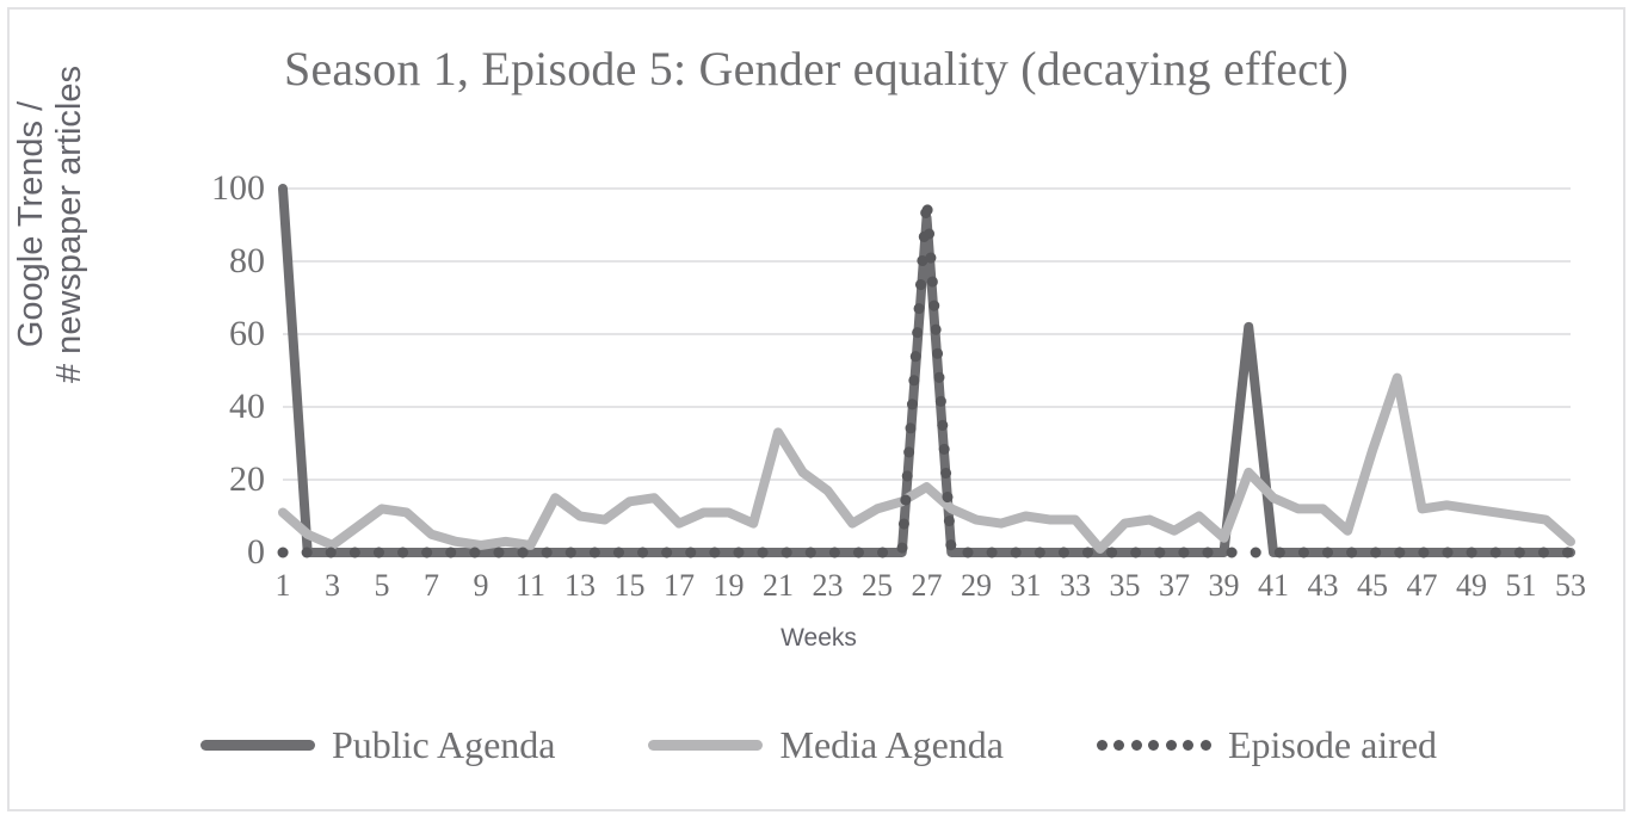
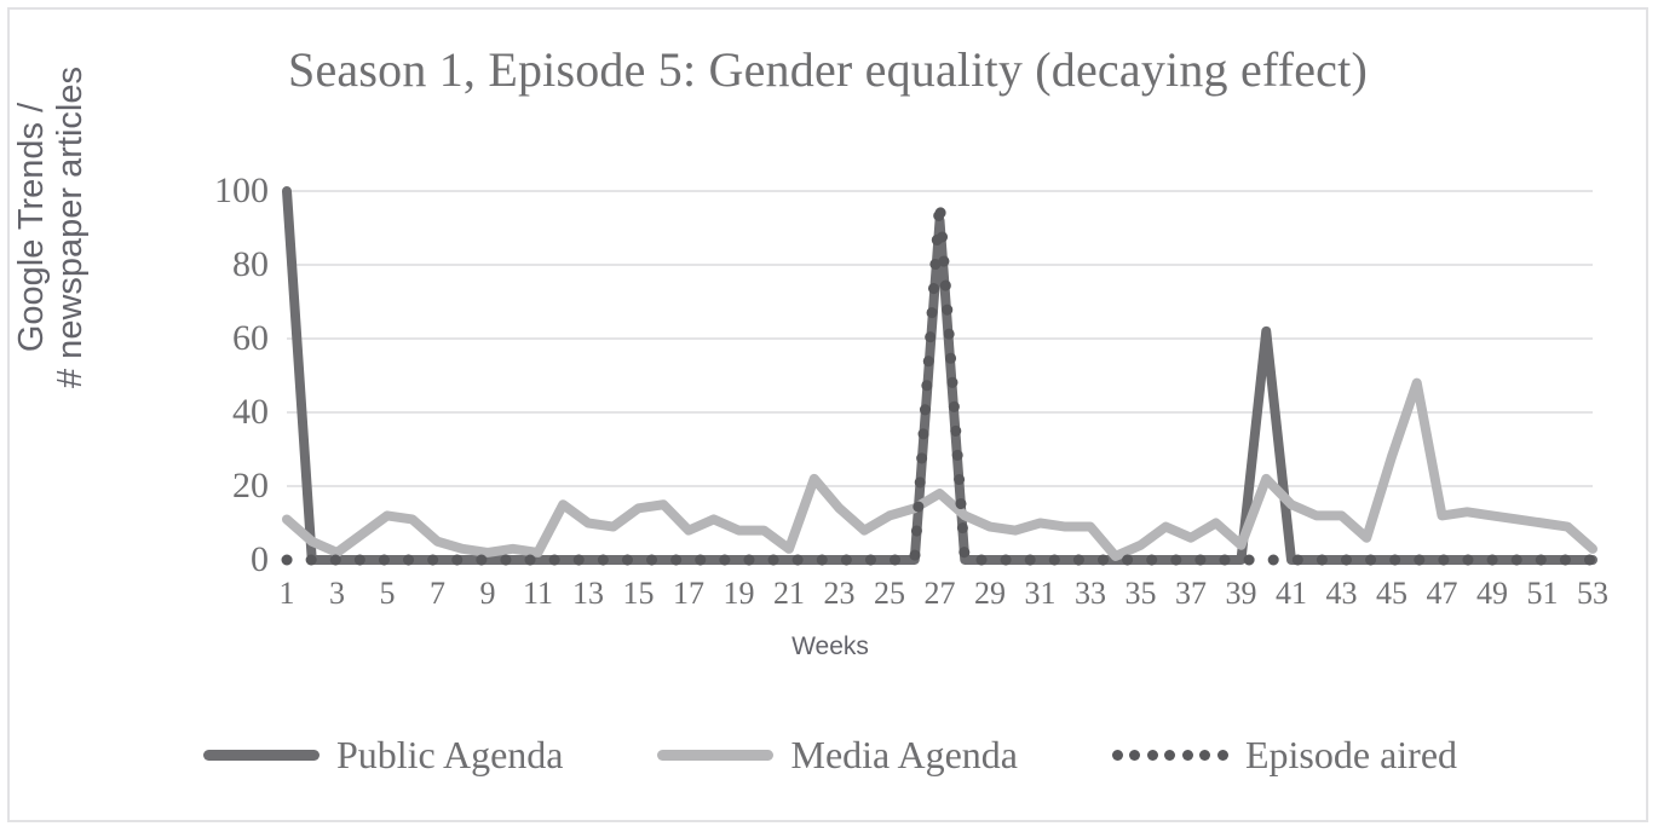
Media Agenda/19: 11 -> 8
Media Agenda/21: 33 -> 3
Media Agenda/23: 17 -> 14
Media Agenda/35: 8 -> 4
